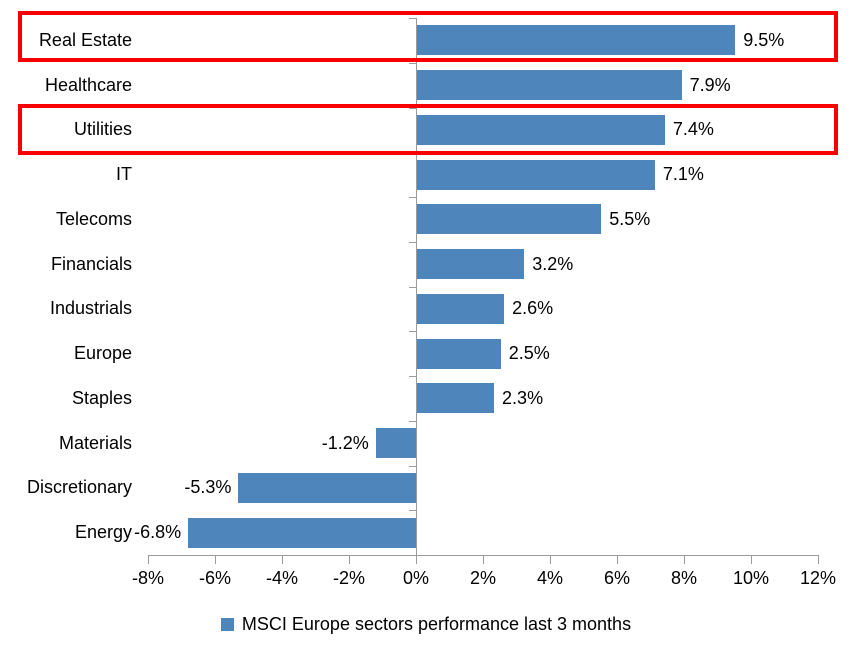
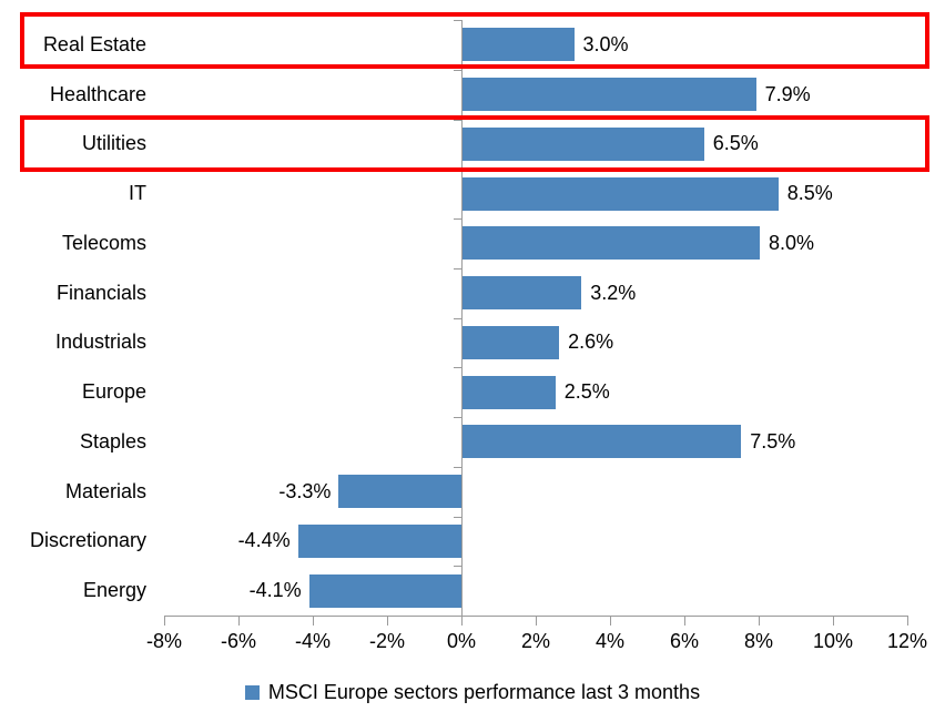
Real Estate: 9.5% -> 3.0%
Utilities: 7.4% -> 6.5%
IT: 7.1% -> 8.5%
Telecoms: 5.5% -> 8.0%
Staples: 2.3% -> 7.5%
Materials: -1.2% -> -3.3%
Discretionary: -5.3% -> -4.4%
Energy: -6.8% -> -4.1%
